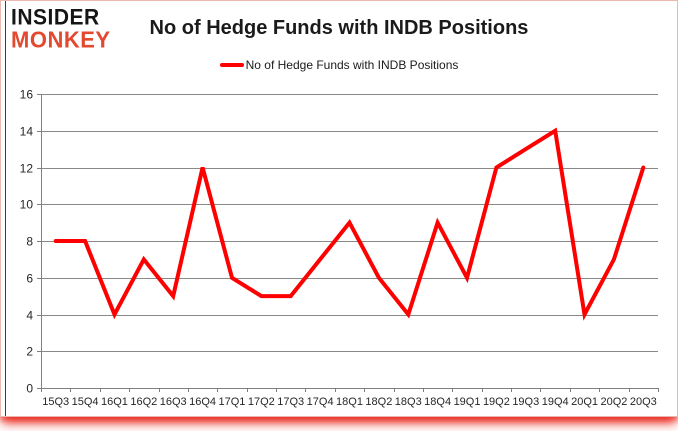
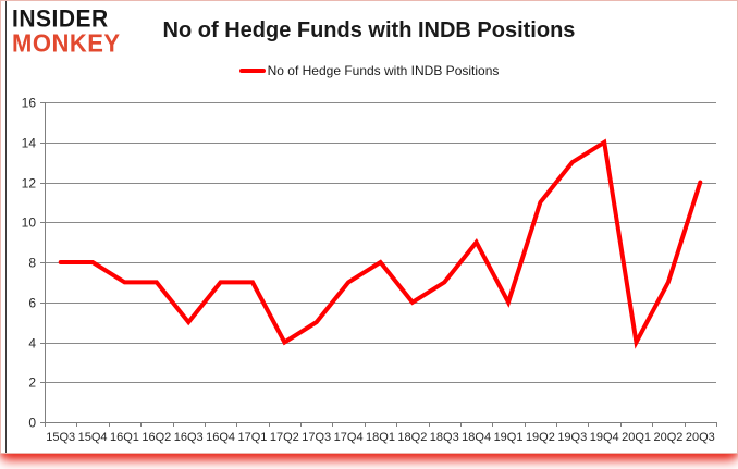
16Q1: 4 -> 7
16Q4: 12 -> 7
17Q1: 6 -> 7
17Q2: 5 -> 4
18Q1: 9 -> 8
18Q3: 4 -> 7
19Q2: 12 -> 11
